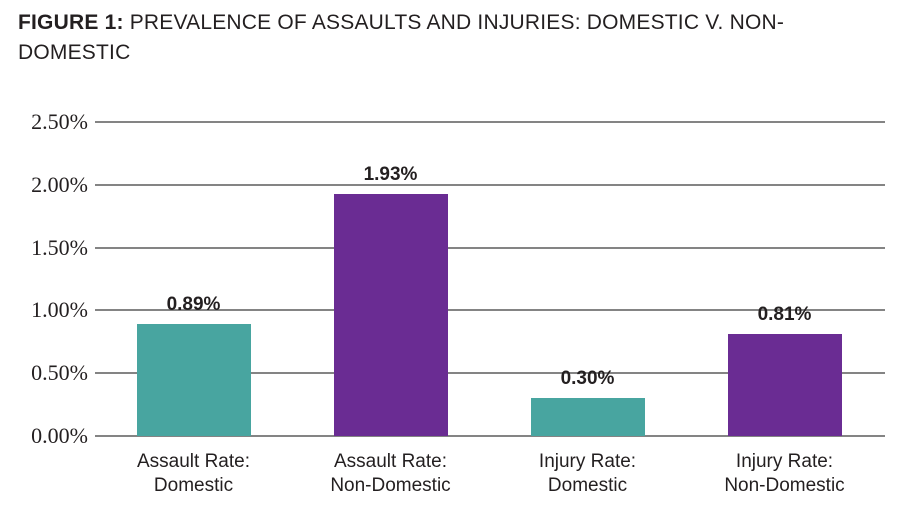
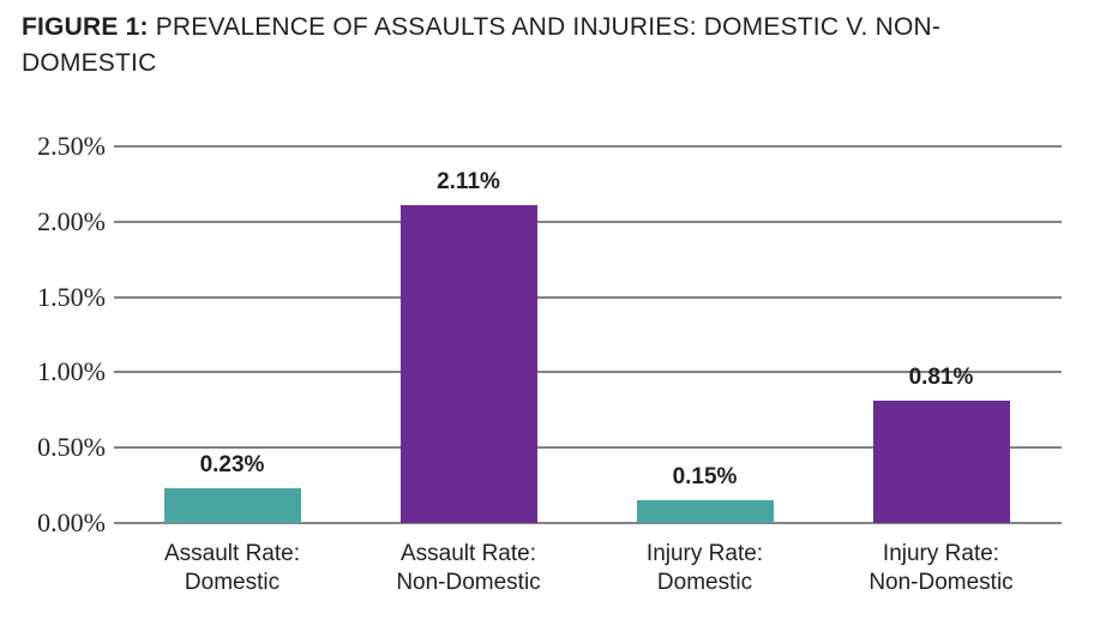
Assault Rate: Domestic: 0.89% -> 0.23%
Assault Rate: Non-Domestic: 1.93% -> 2.11%
Injury Rate: Domestic: 0.30% -> 0.15%
